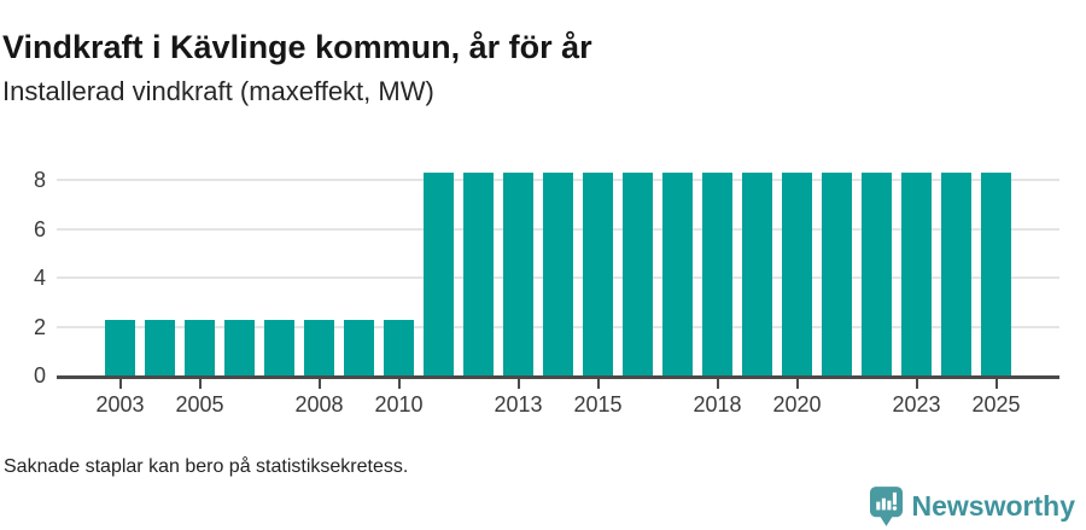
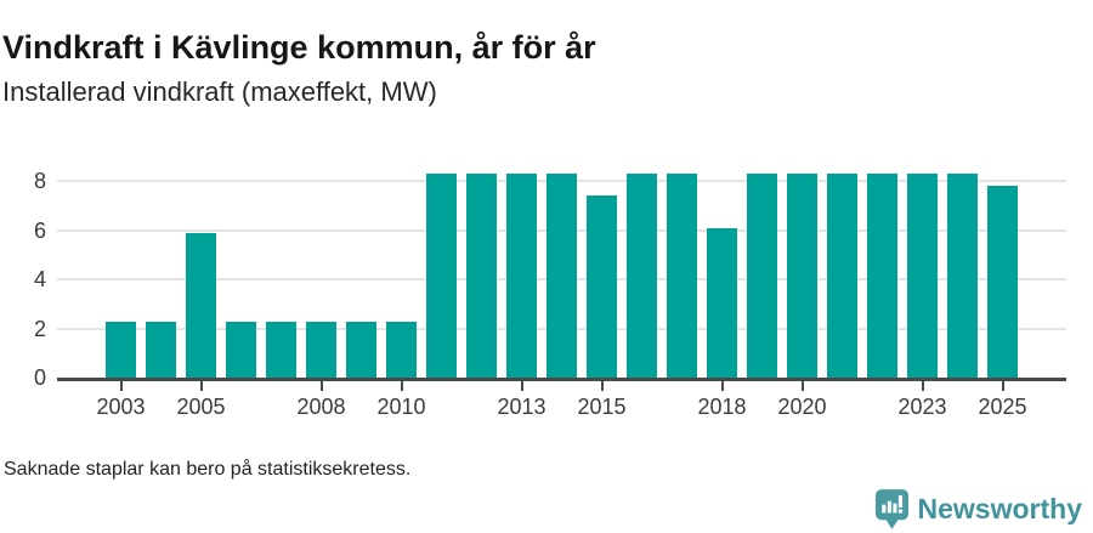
2005: 2.3 -> 5.9
2015: 8.3 -> 7.4
2018: 8.3 -> 6.1
2025: 8.3 -> 7.8
